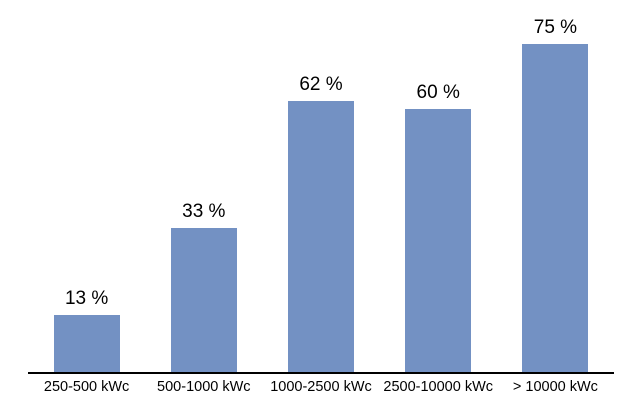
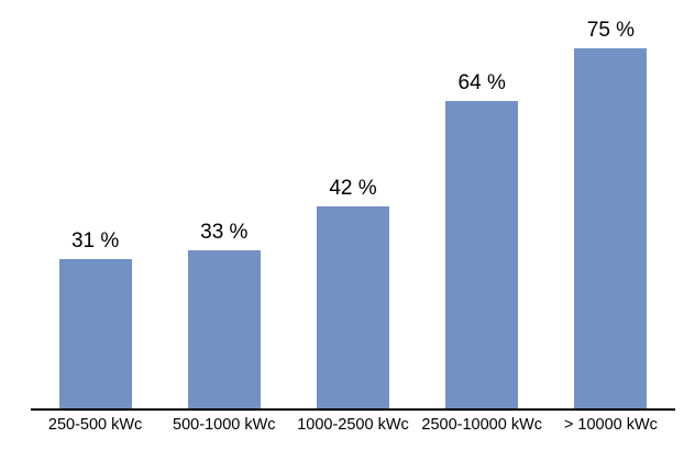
250-500 kWc: 13 -> 31
1000-2500 kWc: 62 -> 42
2500-10000 kWc: 60 -> 64
